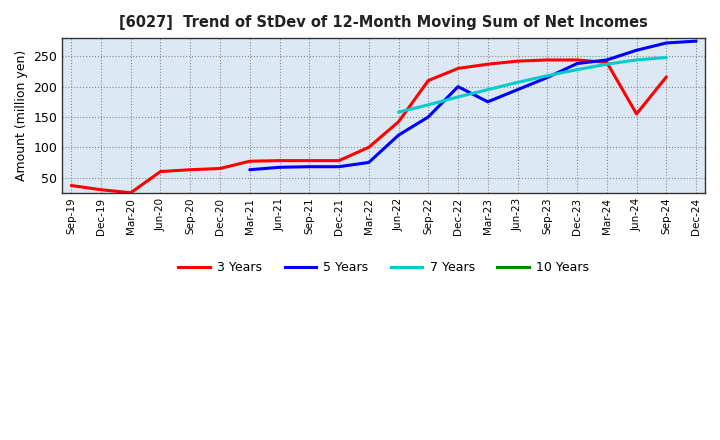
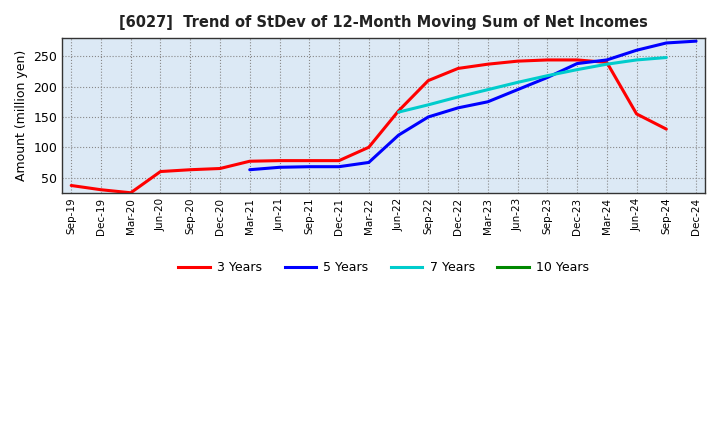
3 Years/Jun-22: 142 -> 160
5 Years/Dec-22: 200 -> 165
3 Years/Sep-24: 216 -> 130
